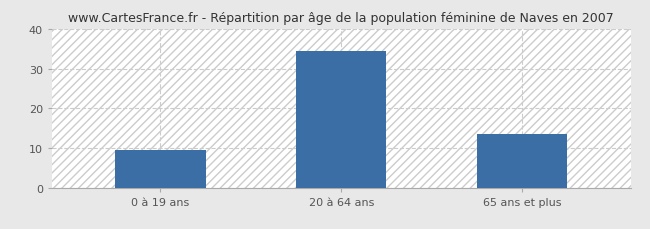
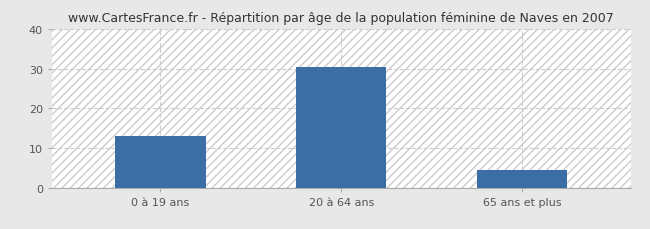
0 à 19 ans: 9.5 -> 13.0
20 à 64 ans: 34.5 -> 30.5
65 ans et plus: 13.5 -> 4.5
